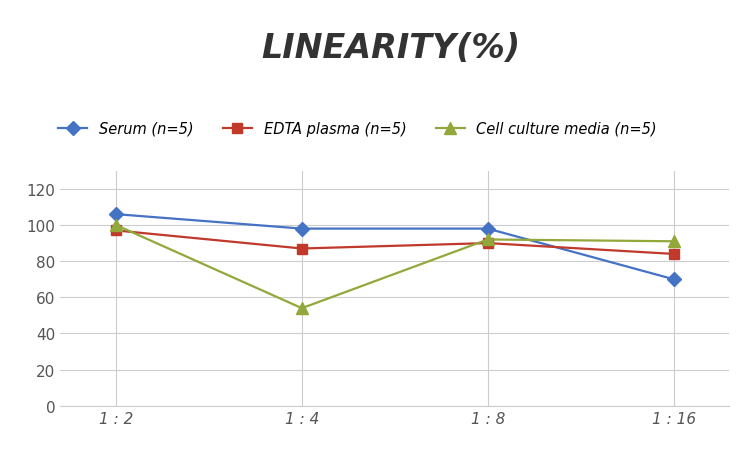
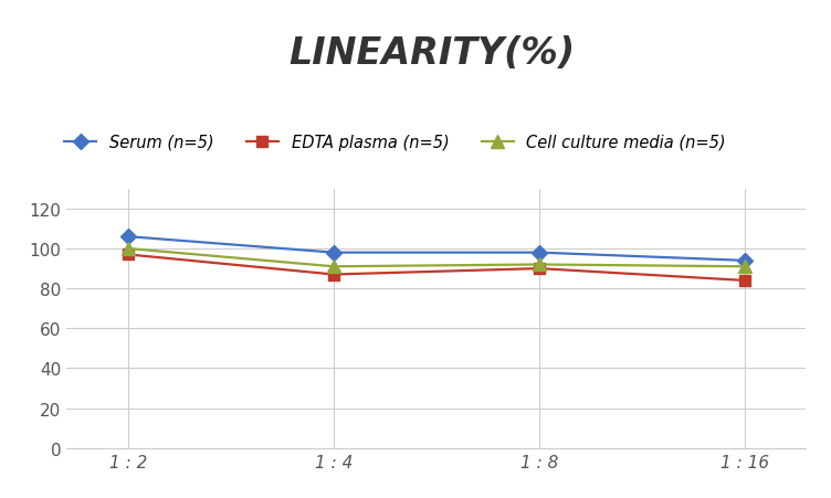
Cell culture media (n=5)/1 : 4: 54 -> 91
Serum (n=5)/1 : 16: 70 -> 94
